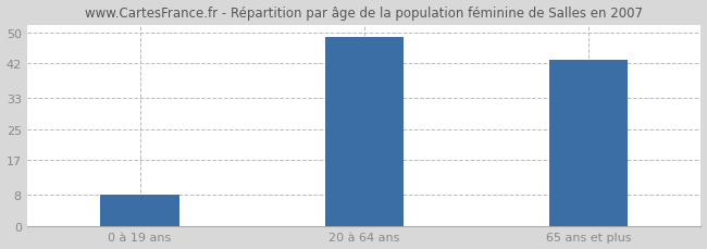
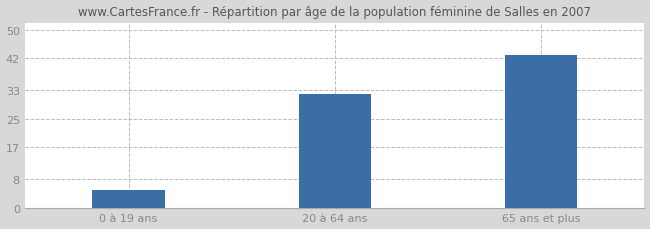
0 à 19 ans: 8 -> 5
20 à 64 ans: 49 -> 32
